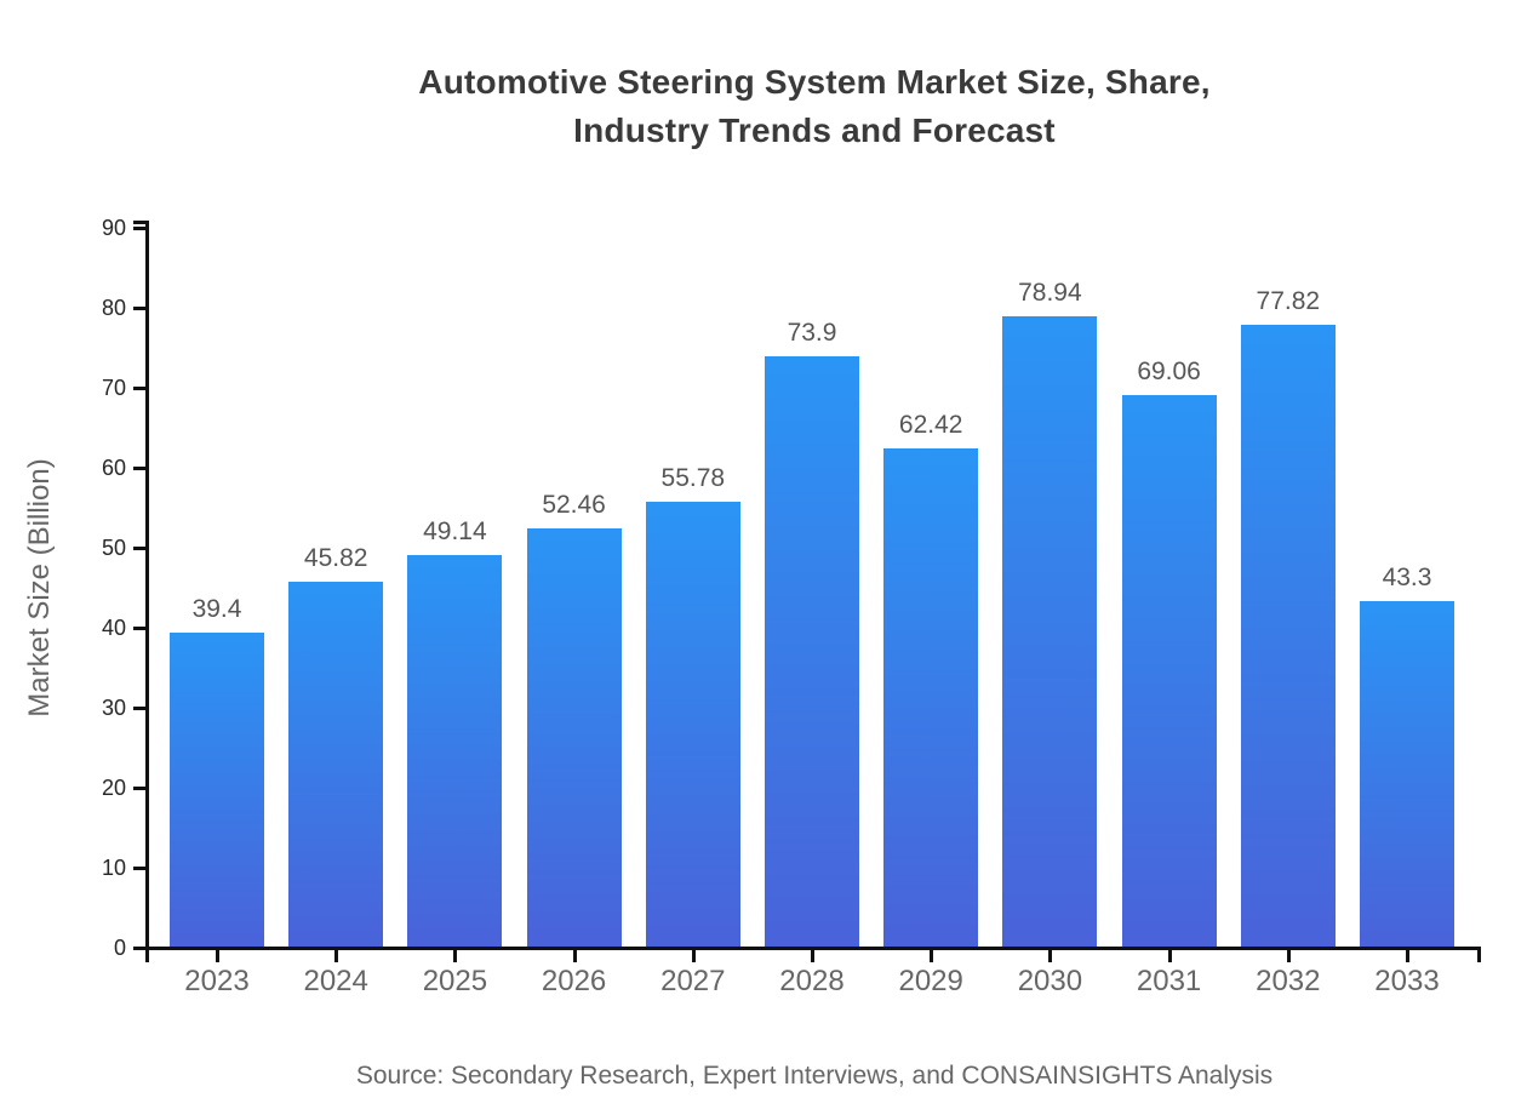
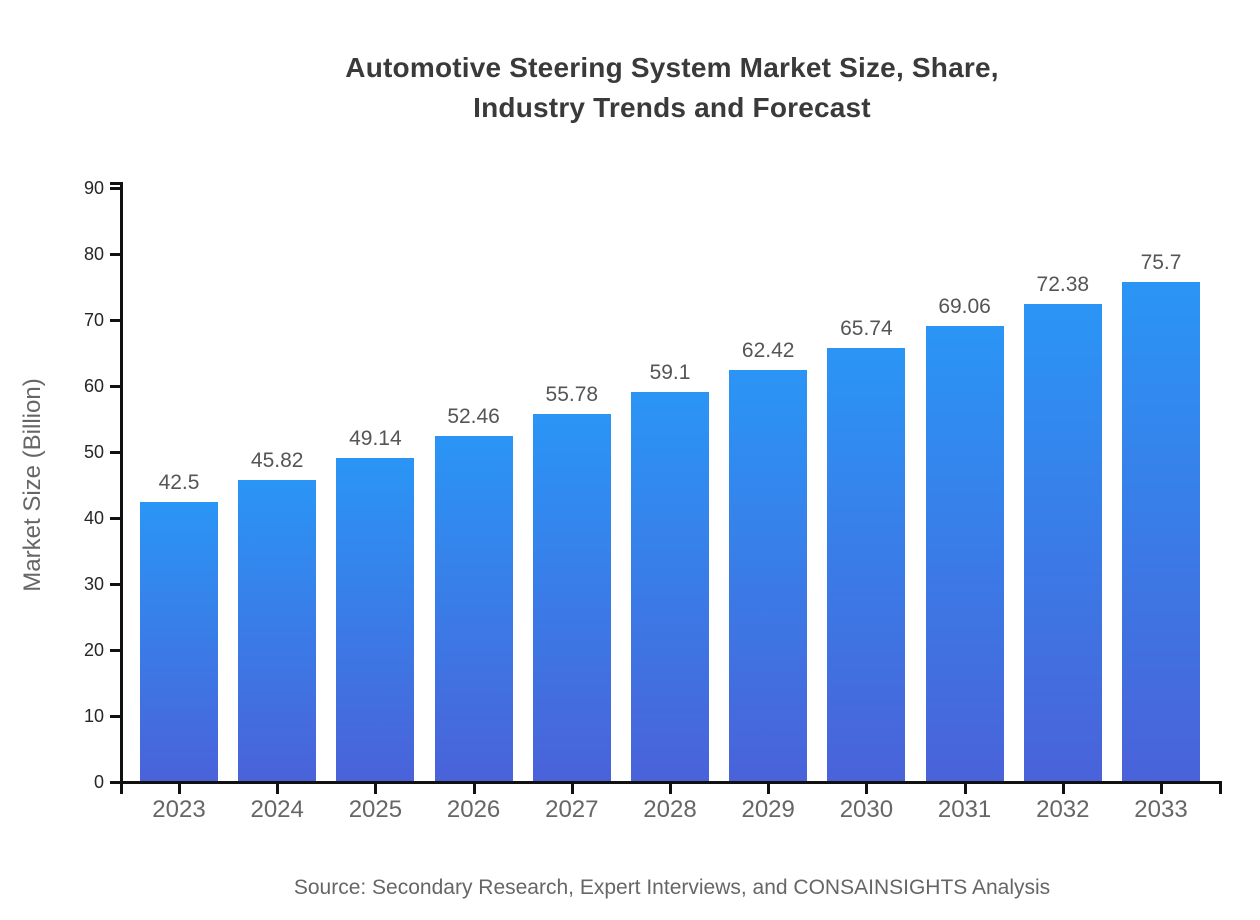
2023: 39.4 -> 42.5
2028: 73.9 -> 59.1
2030: 78.94 -> 65.74
2032: 77.82 -> 72.38
2033: 43.3 -> 75.7
